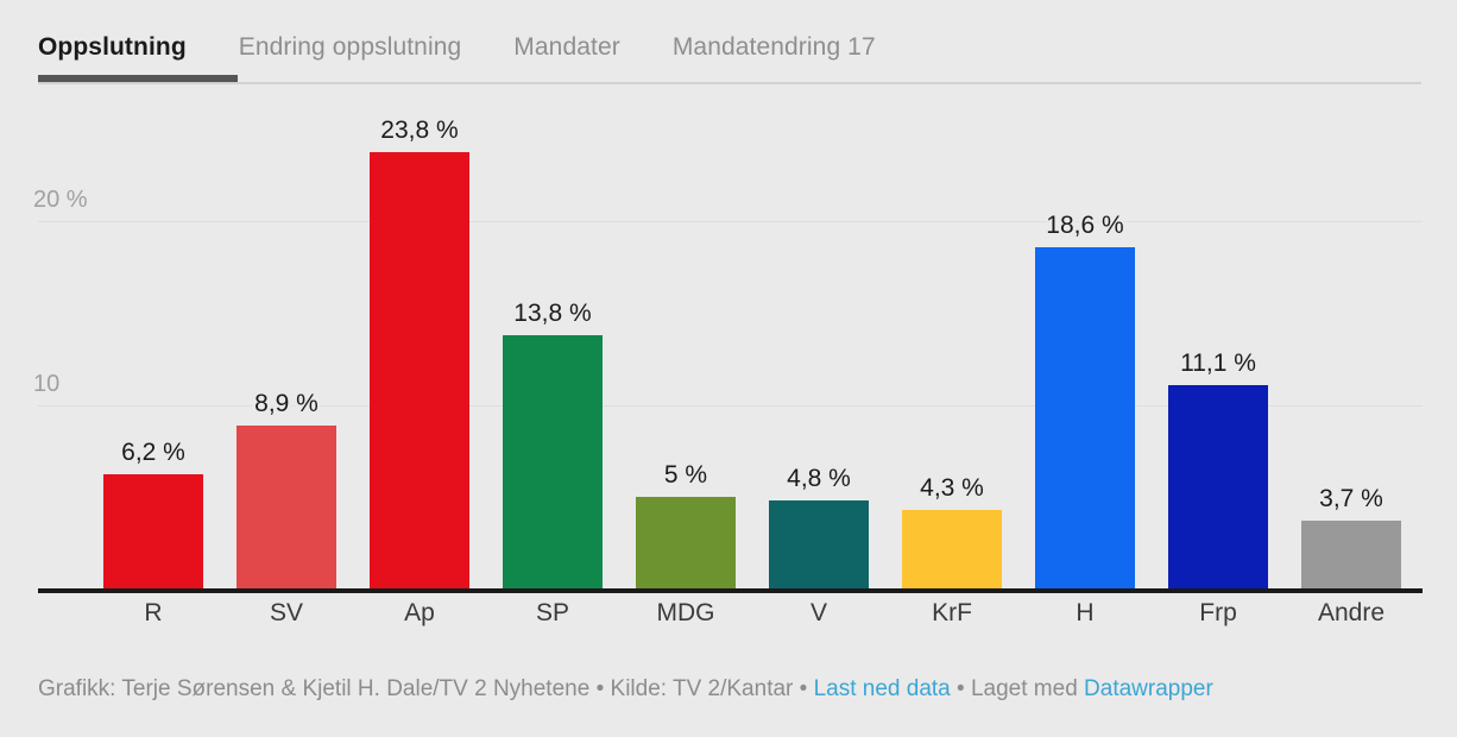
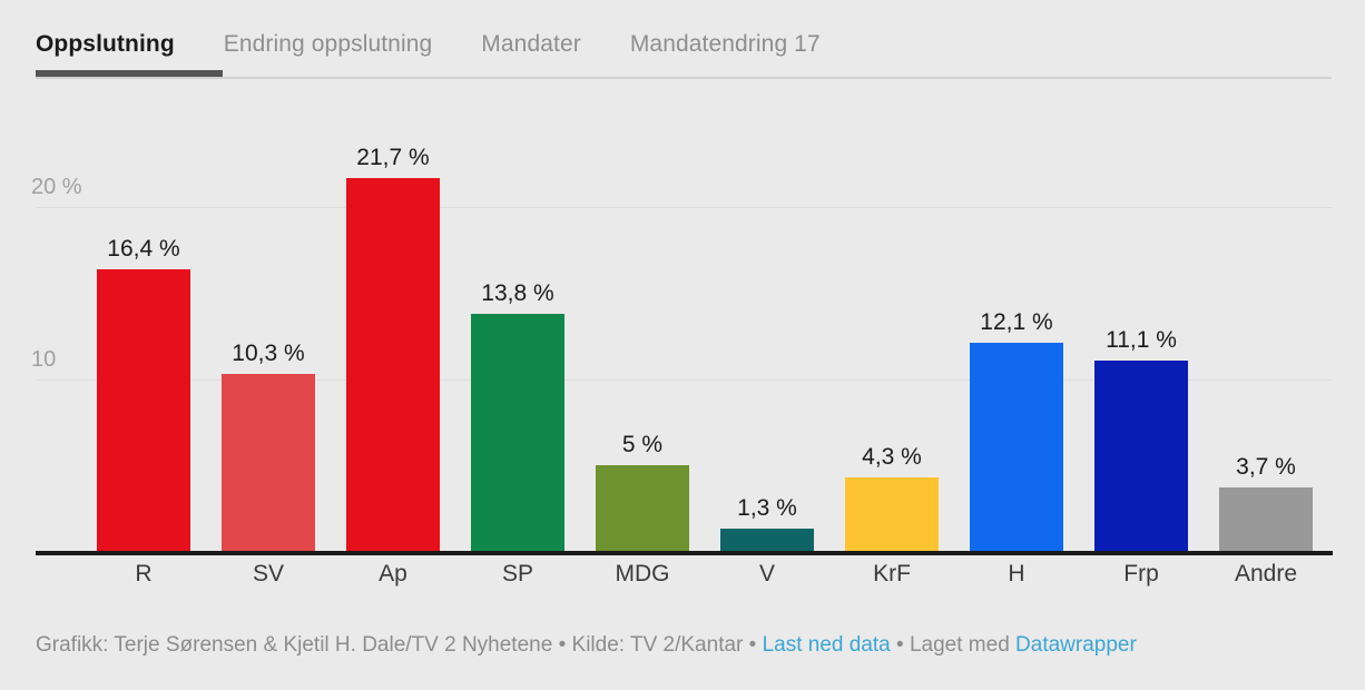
R: 6,2 -> 16,4
SV: 8,9 -> 10,3
Ap: 23,8 -> 21,7
V: 4,8 -> 1,3
H: 18,6 -> 12,1
